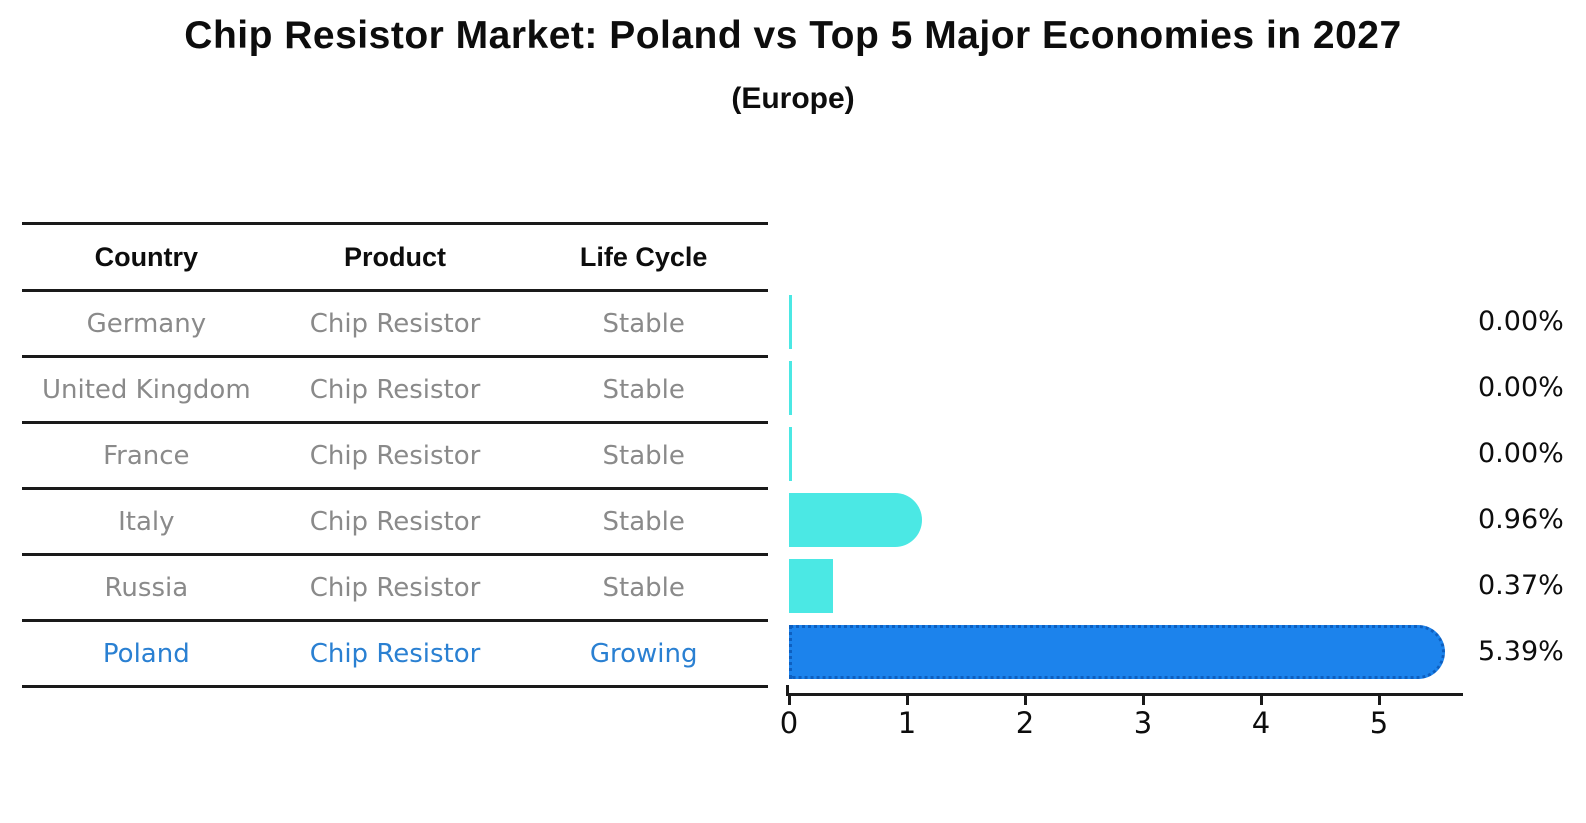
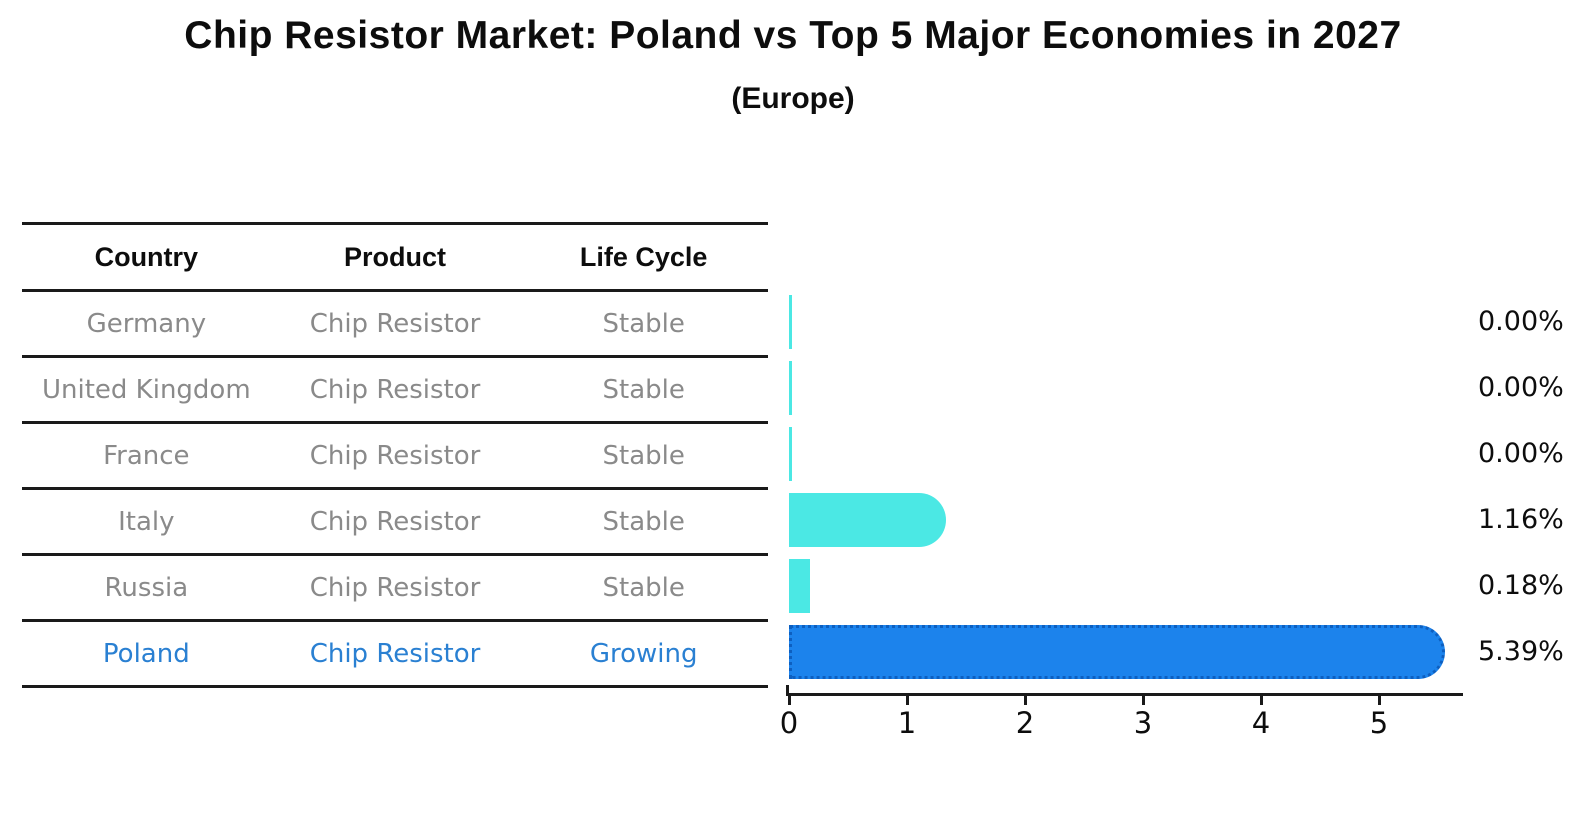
Italy: 0.96% -> 1.16%
Russia: 0.37% -> 0.18%
